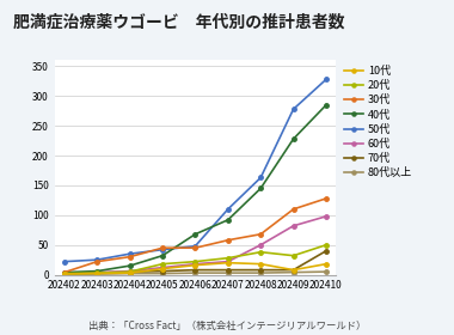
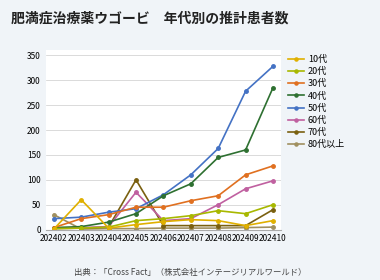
80代以上/202402: 1 -> 30
10代/202403: 2 -> 60
70代/202405: 6 -> 100
60代/202405: 12 -> 75
50代/202406: 48 -> 70
40代/202409: 228 -> 160
